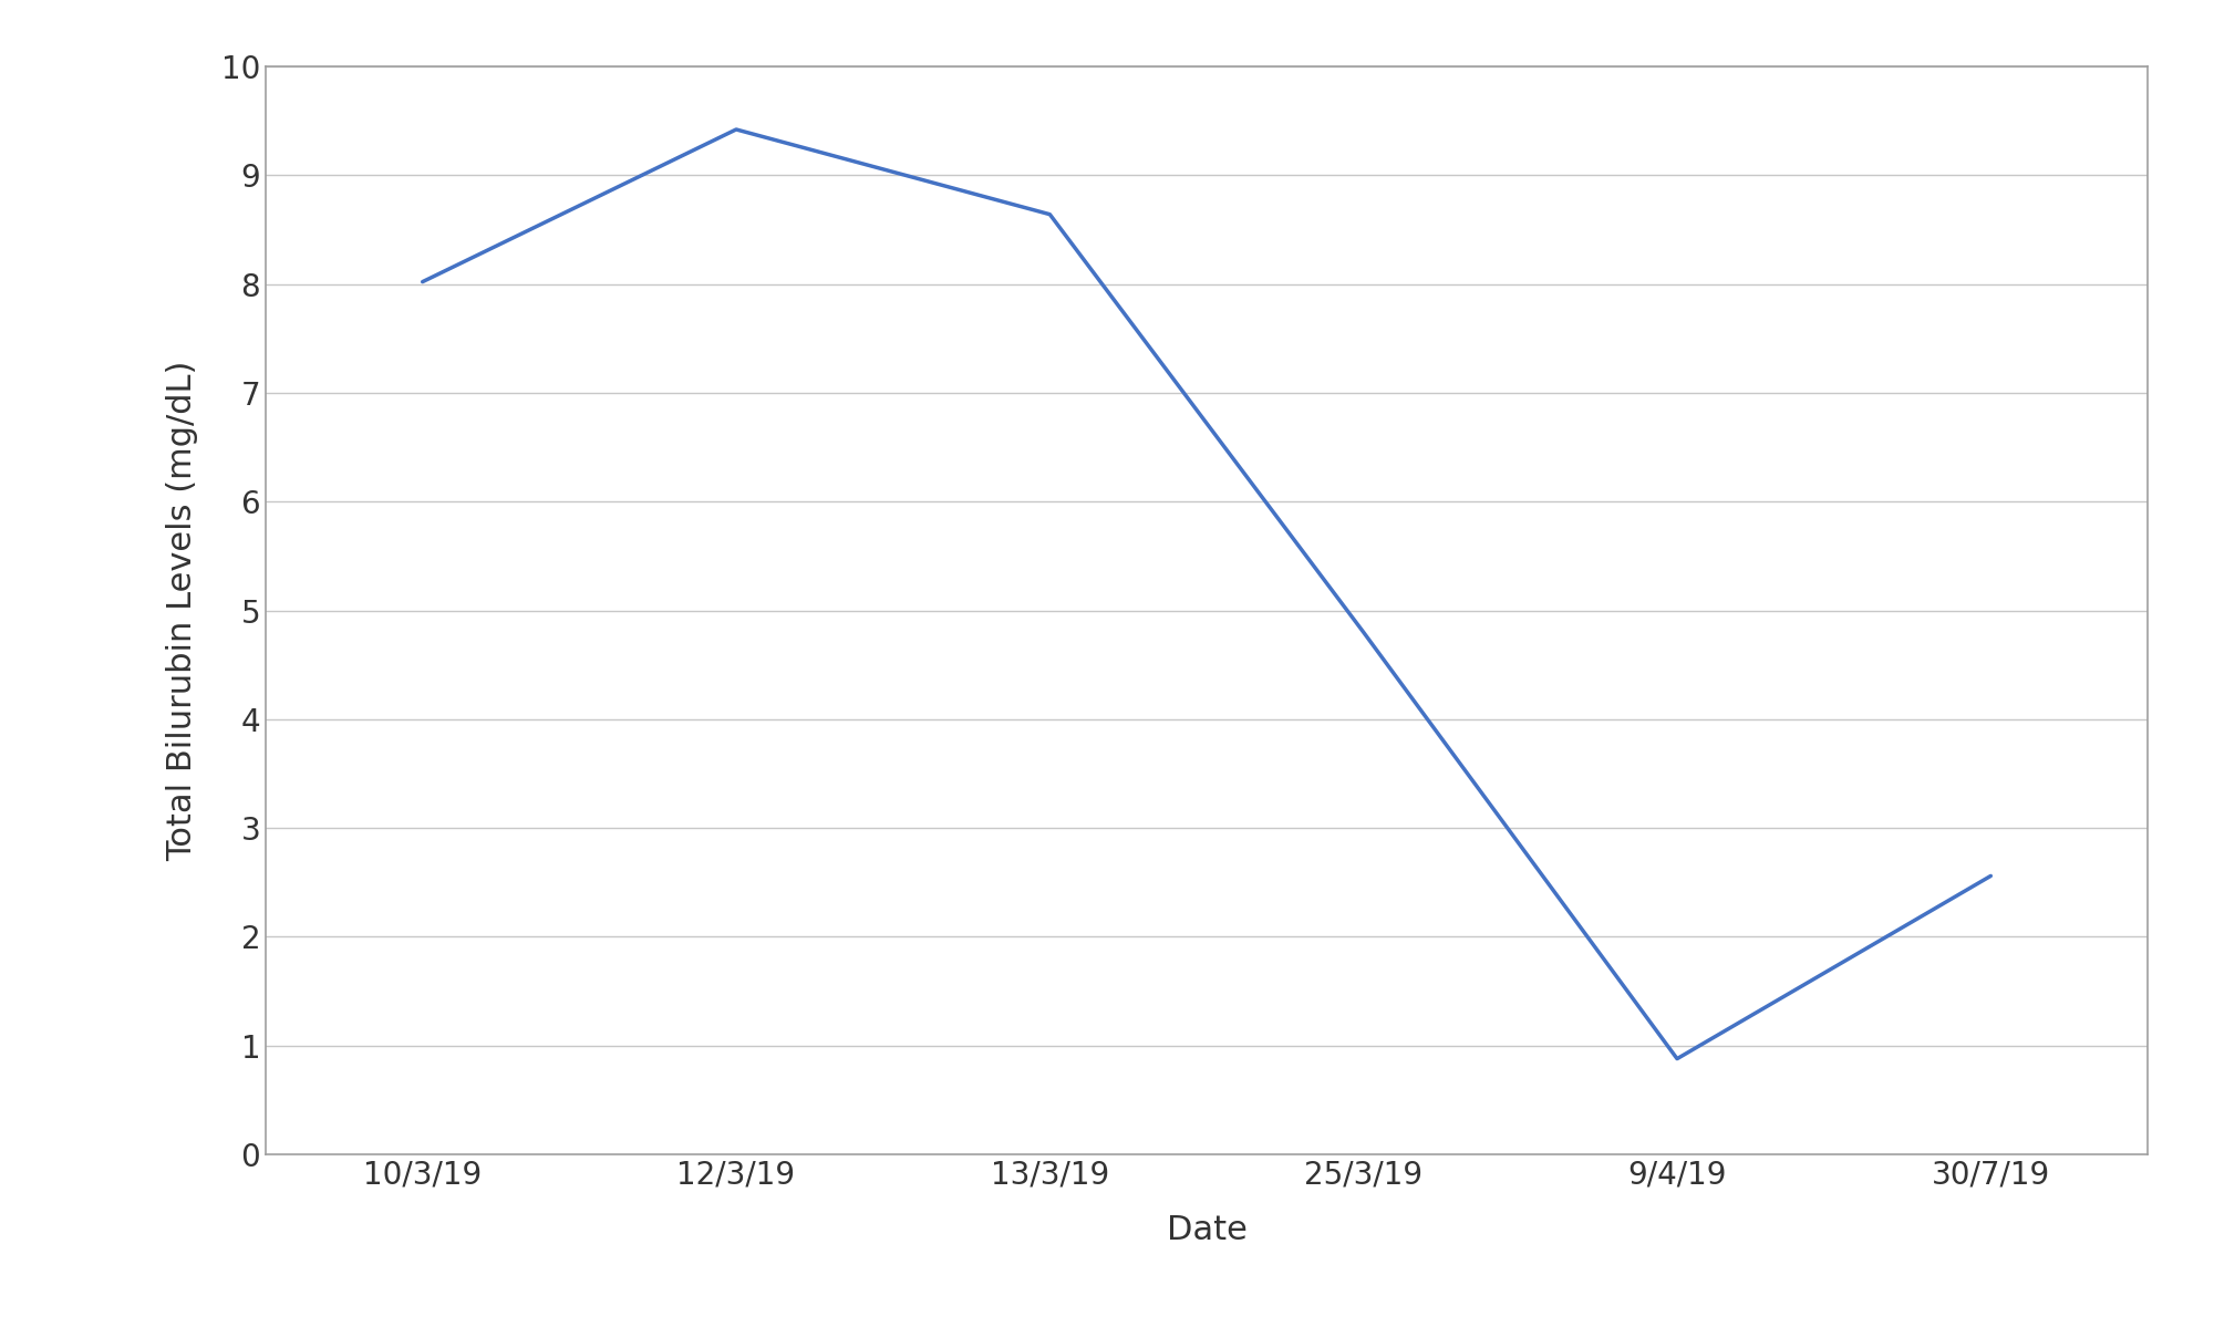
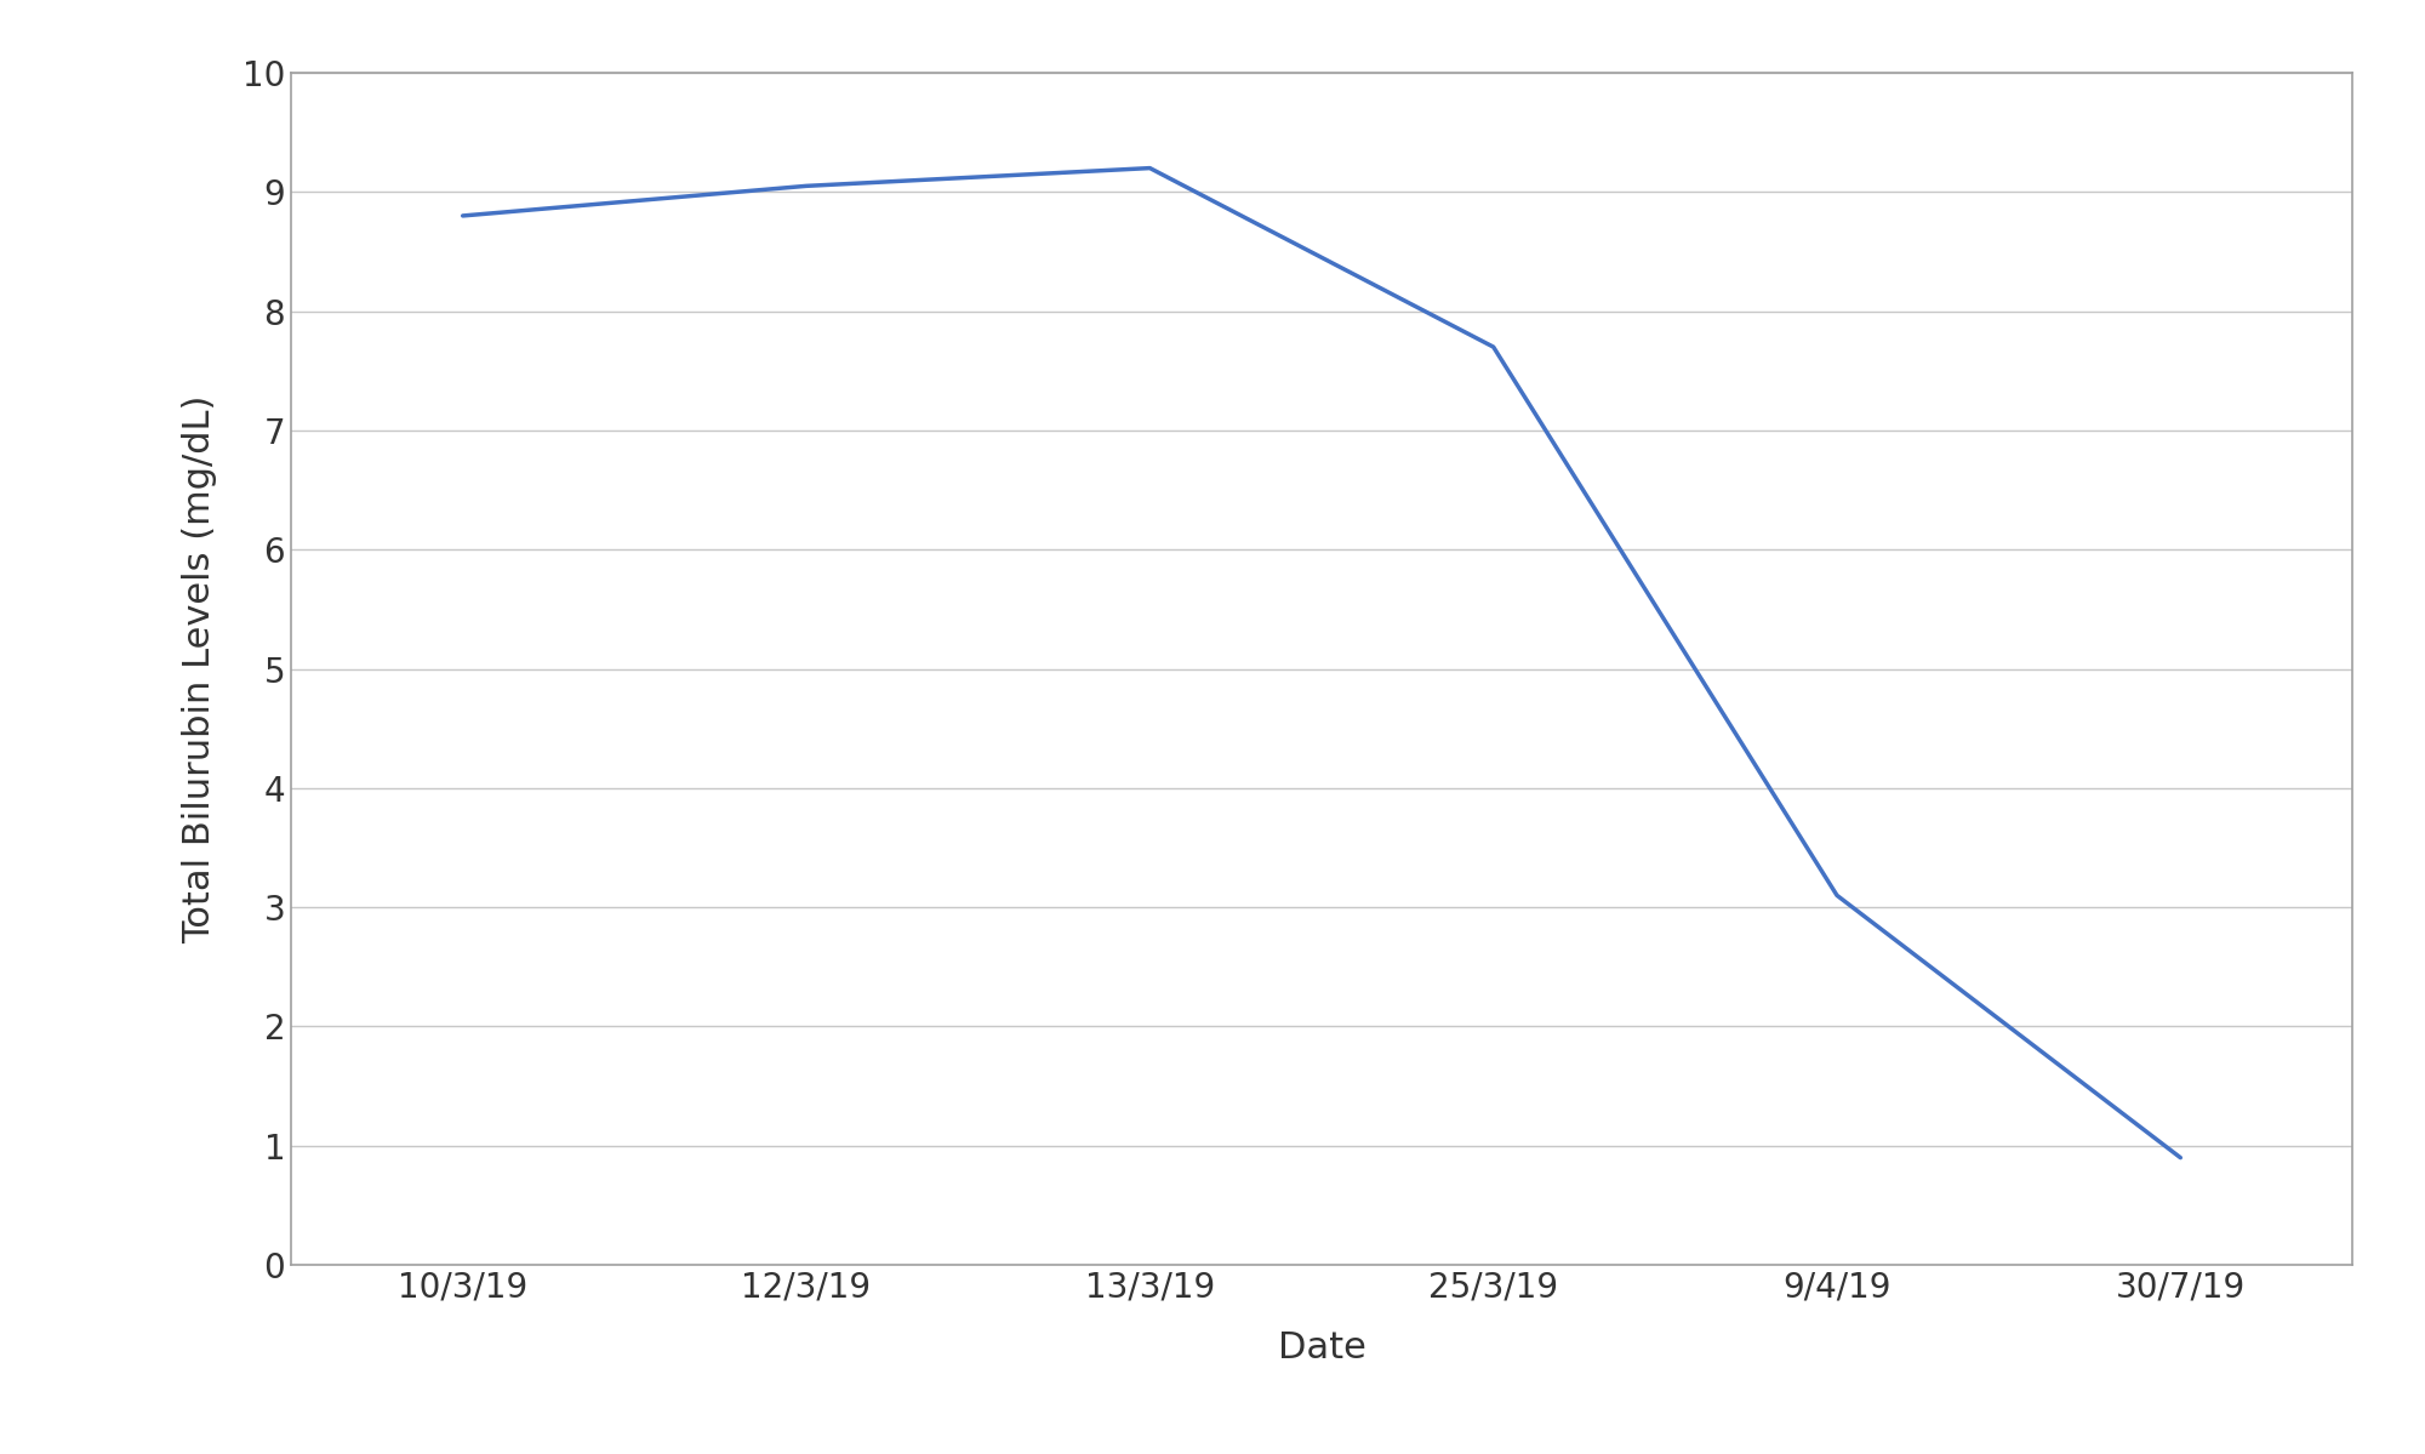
10/3/19: 8.02 -> 8.80
12/3/19: 9.42 -> 9.05
13/3/19: 8.64 -> 9.20
25/3/19: 4.80 -> 7.70
9/4/19: 0.88 -> 3.10
30/7/19: 2.56 -> 0.90
